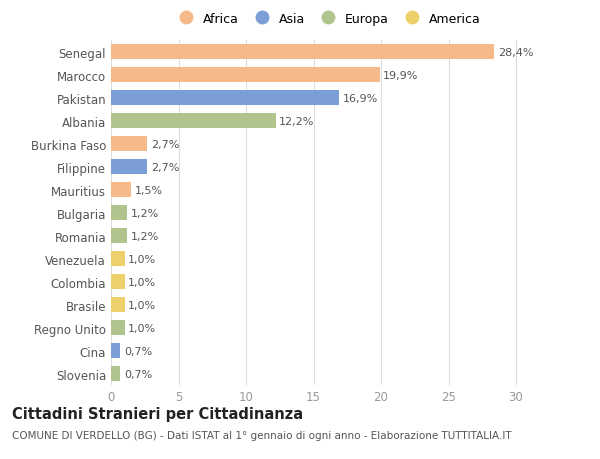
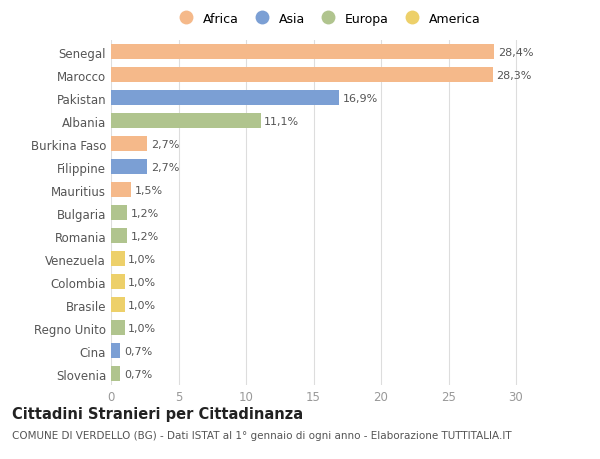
Marocco: 19,9% -> 28,3%
Albania: 12,2% -> 11,1%
